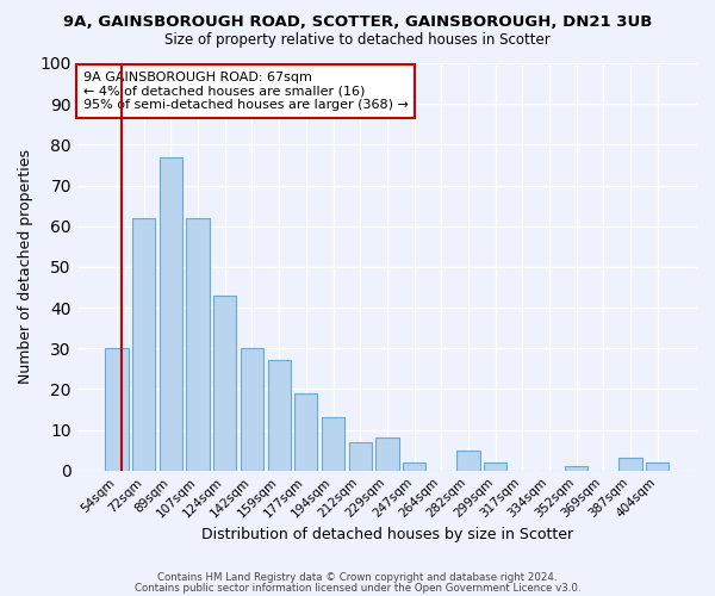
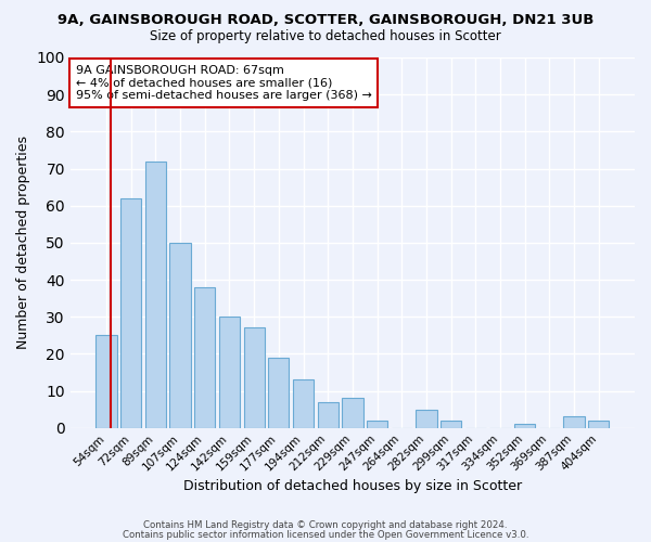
54sqm: 30 -> 25
89sqm: 77 -> 72
107sqm: 62 -> 50
124sqm: 43 -> 38
